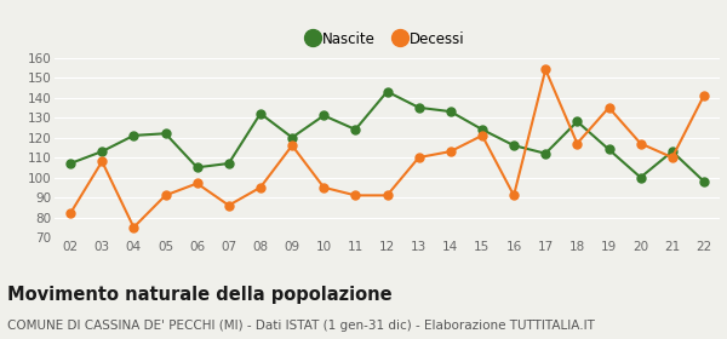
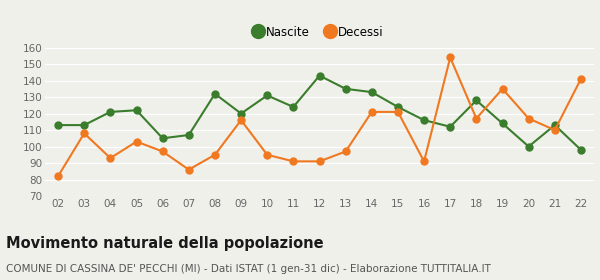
Nascite/02: 107 -> 113
Decessi/04: 75 -> 93
Decessi/05: 91 -> 103
Decessi/13: 110 -> 97
Decessi/14: 113 -> 121
